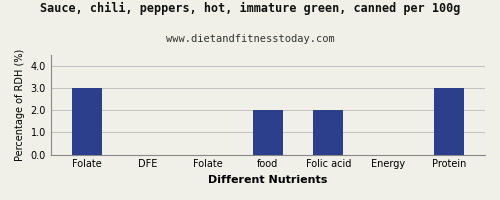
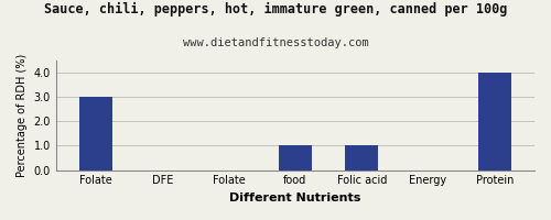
food: 2 -> 1
Folic acid: 2 -> 1
Protein: 3 -> 4
